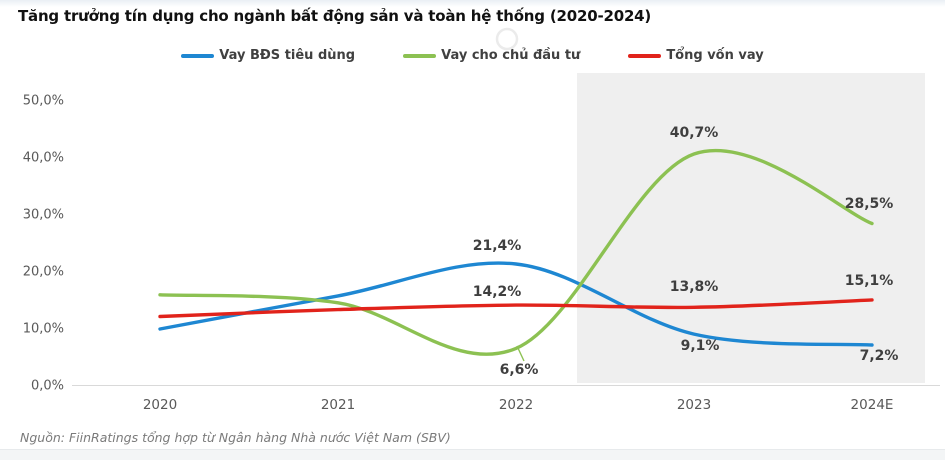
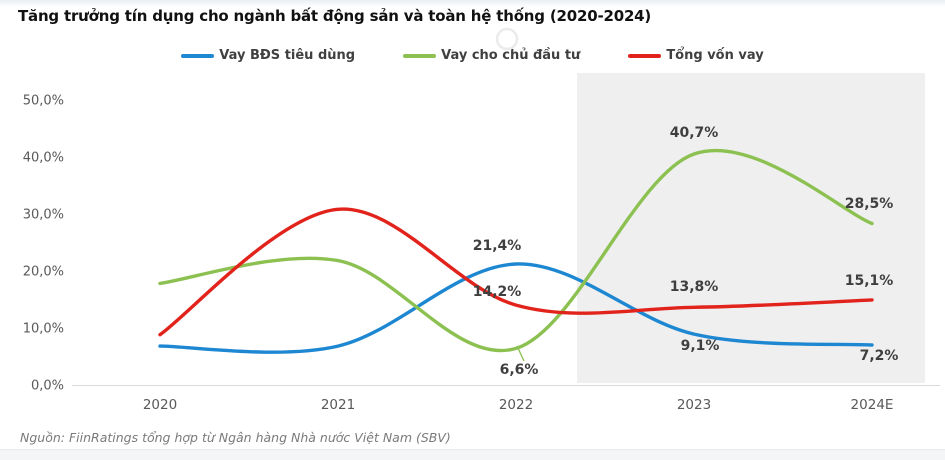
Vay BĐS tiêu dùng/2020: 10% -> 7%
Vay cho chủ đầu tư/2020: 16% -> 18%
Tổng vốn vay/2020: 12% -> 9%
Vay BĐS tiêu dùng/2021: 16% -> 7%
Vay cho chủ đầu tư/2021: 15% -> 22%
Tổng vốn vay/2021: 13% -> 31%
